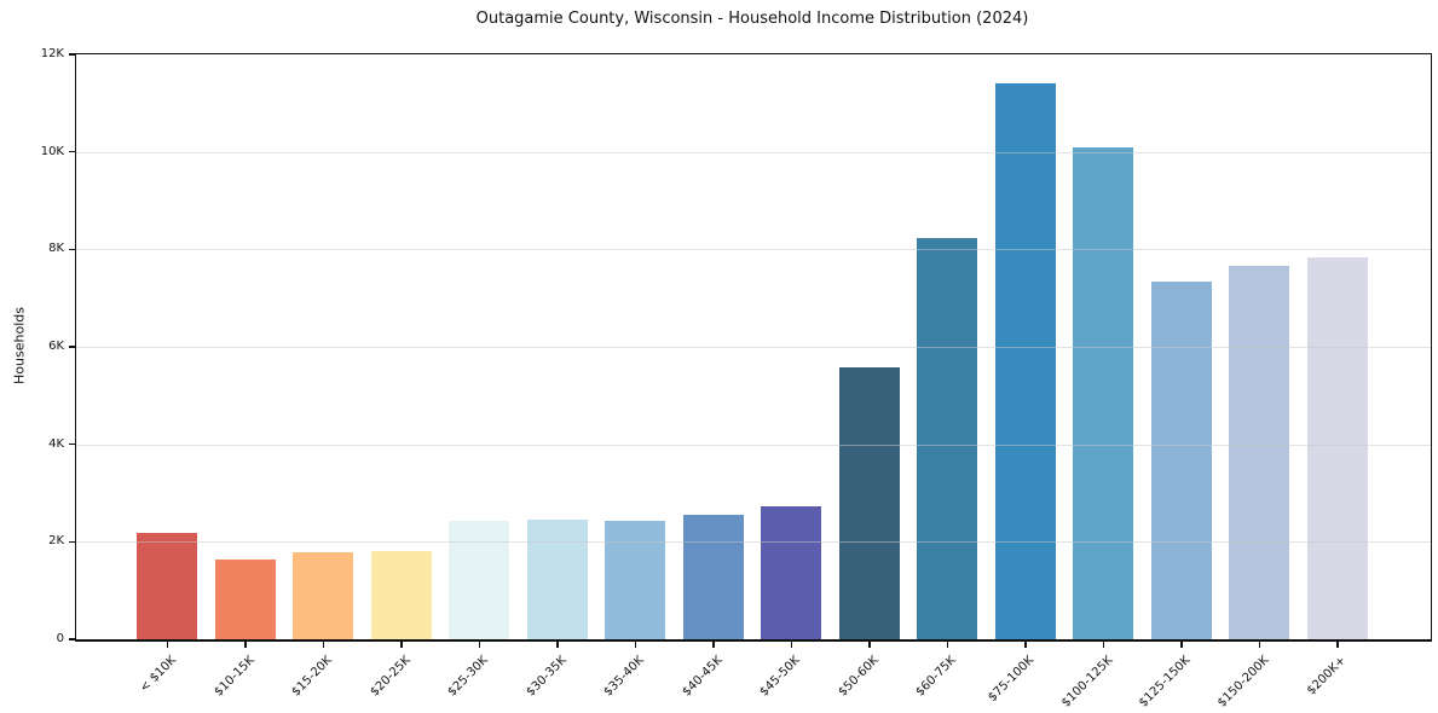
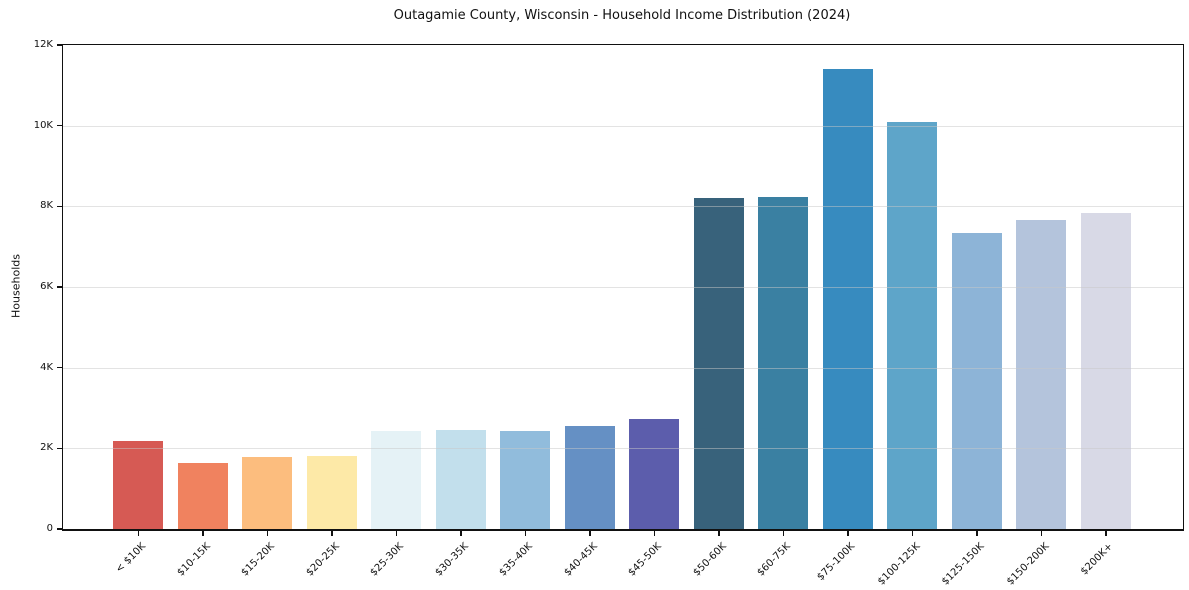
$50-60K: 5.6K -> 8.2K
